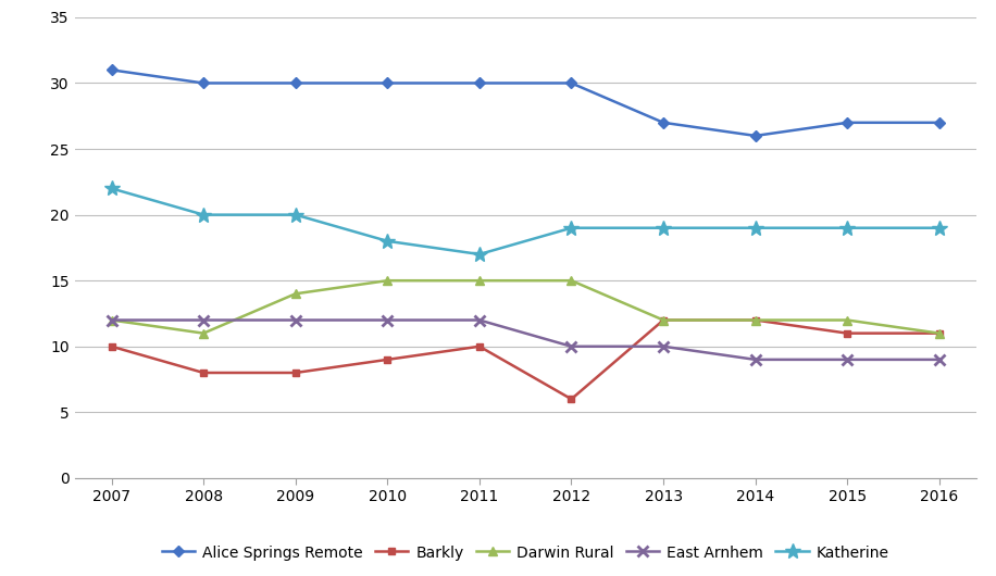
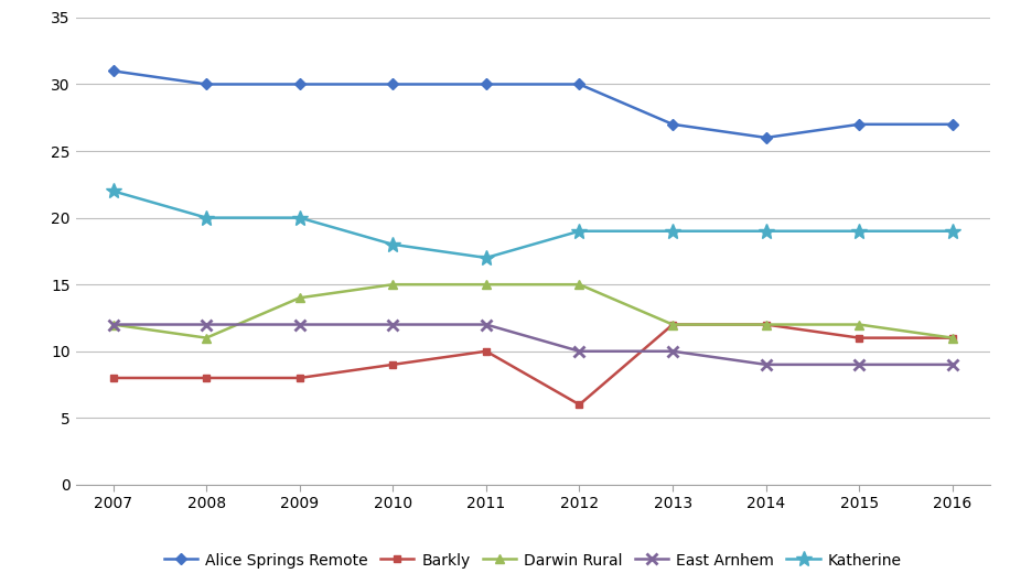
Barkly/2007: 10 -> 8
